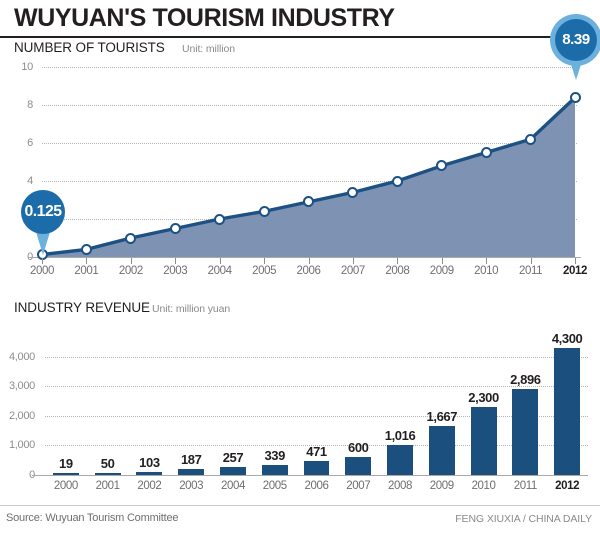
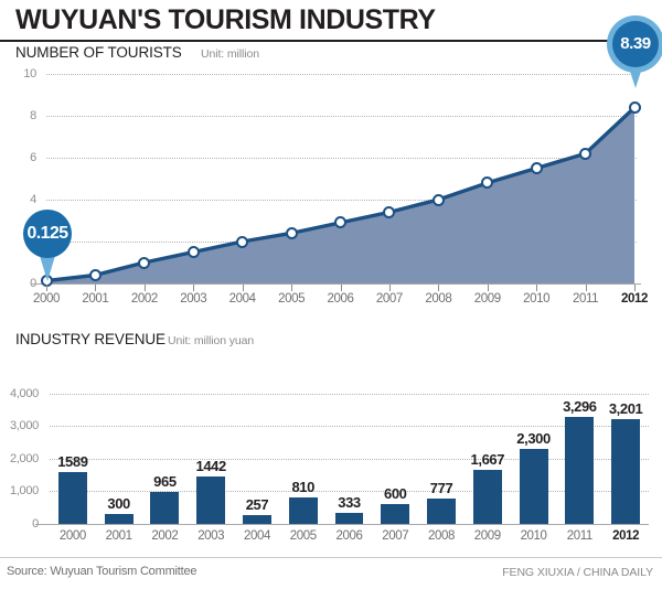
INDUSTRY REVENUE/2000: 19 -> 1589
INDUSTRY REVENUE/2001: 50 -> 300
INDUSTRY REVENUE/2002: 103 -> 965
INDUSTRY REVENUE/2003: 187 -> 1442
INDUSTRY REVENUE/2005: 339 -> 810
INDUSTRY REVENUE/2006: 471 -> 333
INDUSTRY REVENUE/2008: 1,016 -> 777
INDUSTRY REVENUE/2011: 2,896 -> 3,296
INDUSTRY REVENUE/2012: 4,300 -> 3,201
